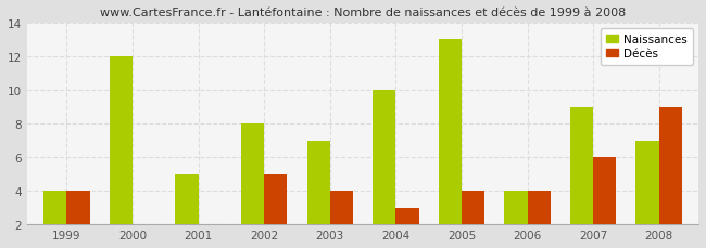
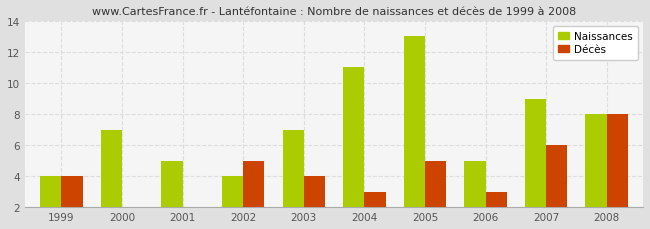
Naissances/2000: 12 -> 7
Naissances/2002: 8 -> 4
Naissances/2004: 10 -> 11
Décès/2005: 4 -> 5
Naissances/2006: 4 -> 5
Décès/2006: 4 -> 3
Naissances/2008: 7 -> 8
Décès/2008: 9 -> 8
